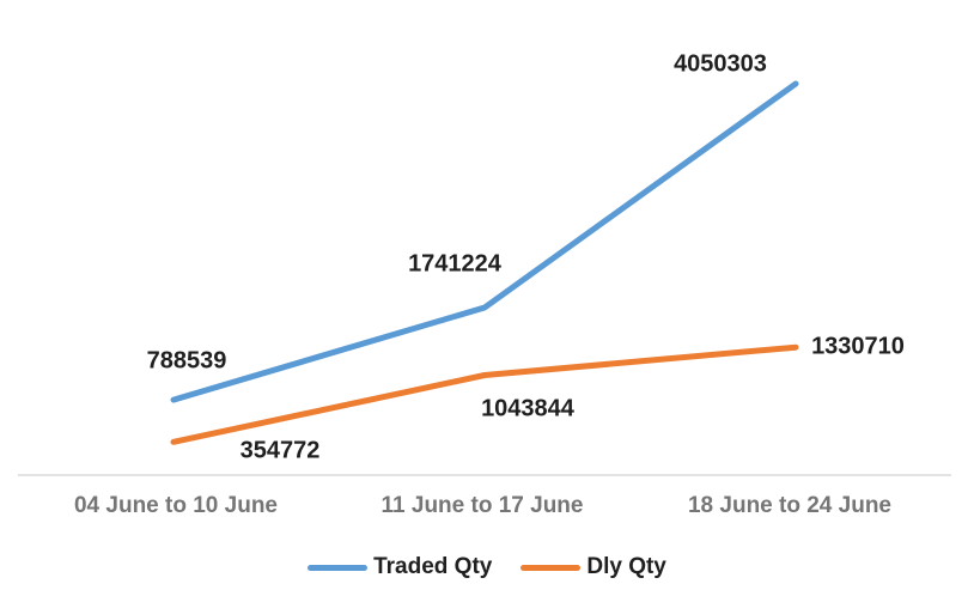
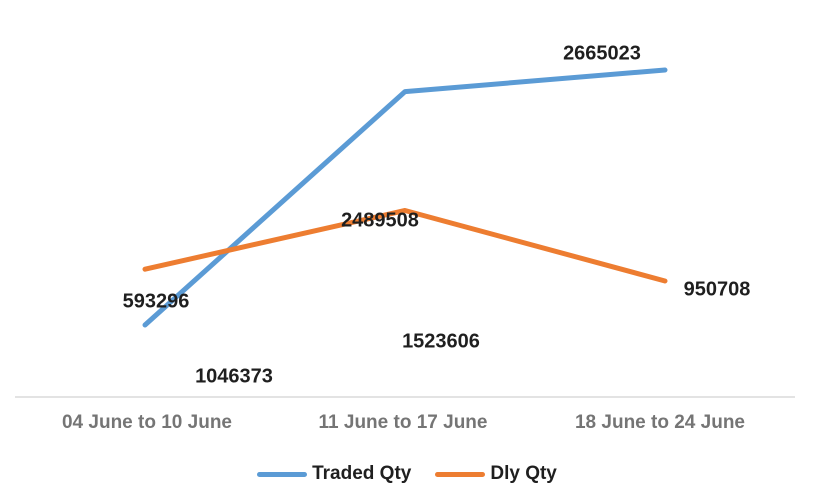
Traded Qty/04 June to 10 June: 788539 -> 593296
Dly Qty/04 June to 10 June: 354772 -> 1046373
Traded Qty/11 June to 17 June: 1741224 -> 2489508
Dly Qty/11 June to 17 June: 1043844 -> 1523606
Traded Qty/18 June to 24 June: 4050303 -> 2665023
Dly Qty/18 June to 24 June: 1330710 -> 950708
